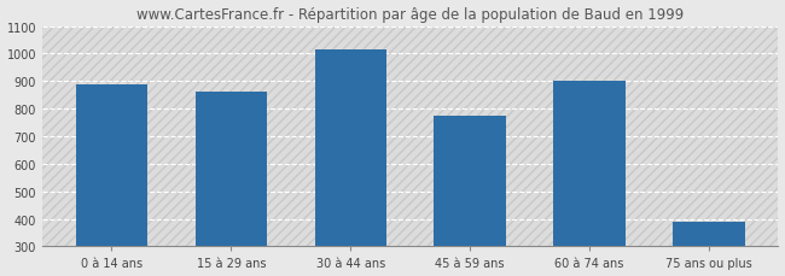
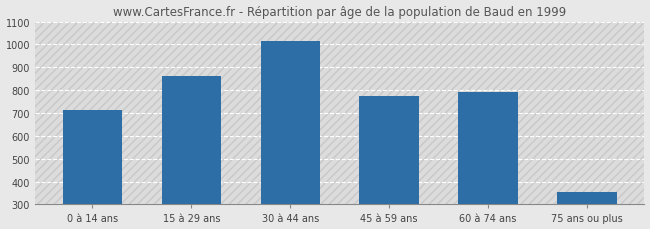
0 à 14 ans: 890 -> 715
60 à 74 ans: 900 -> 790
75 ans ou plus: 390 -> 355
